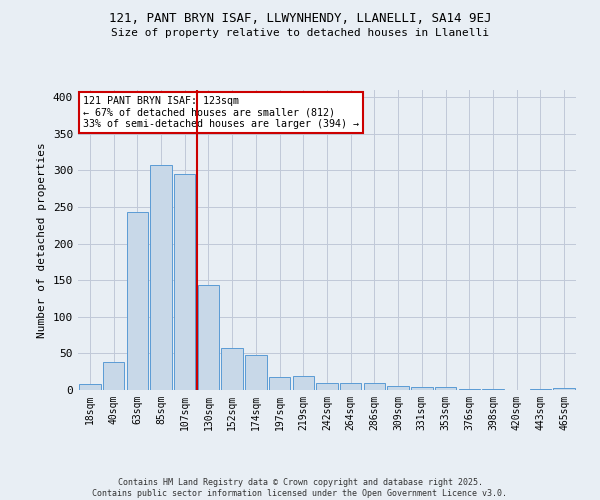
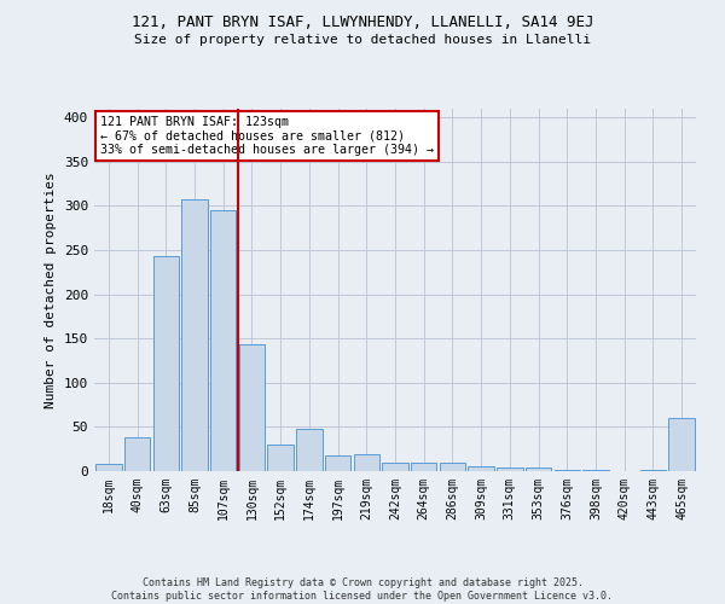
152sqm: 57 -> 30
465sqm: 3 -> 60
